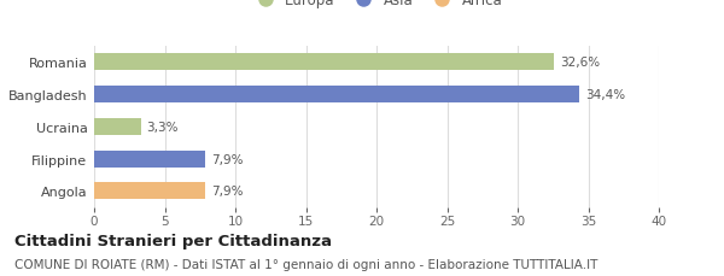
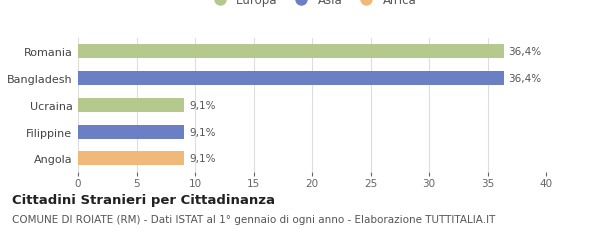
Romania: 32,6% -> 36,4%
Bangladesh: 34,4% -> 36,4%
Ucraina: 3,3% -> 9,1%
Filippine: 7,9% -> 9,1%
Angola: 7,9% -> 9,1%
